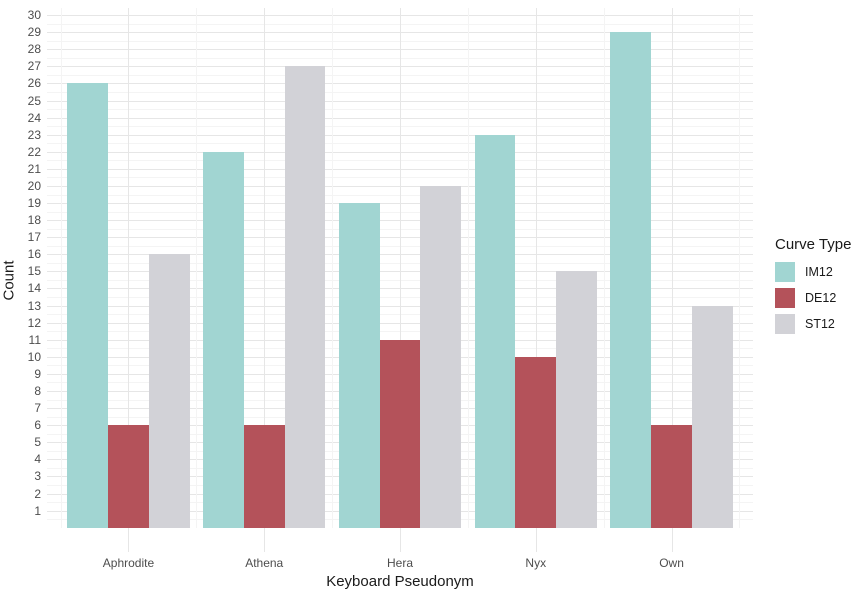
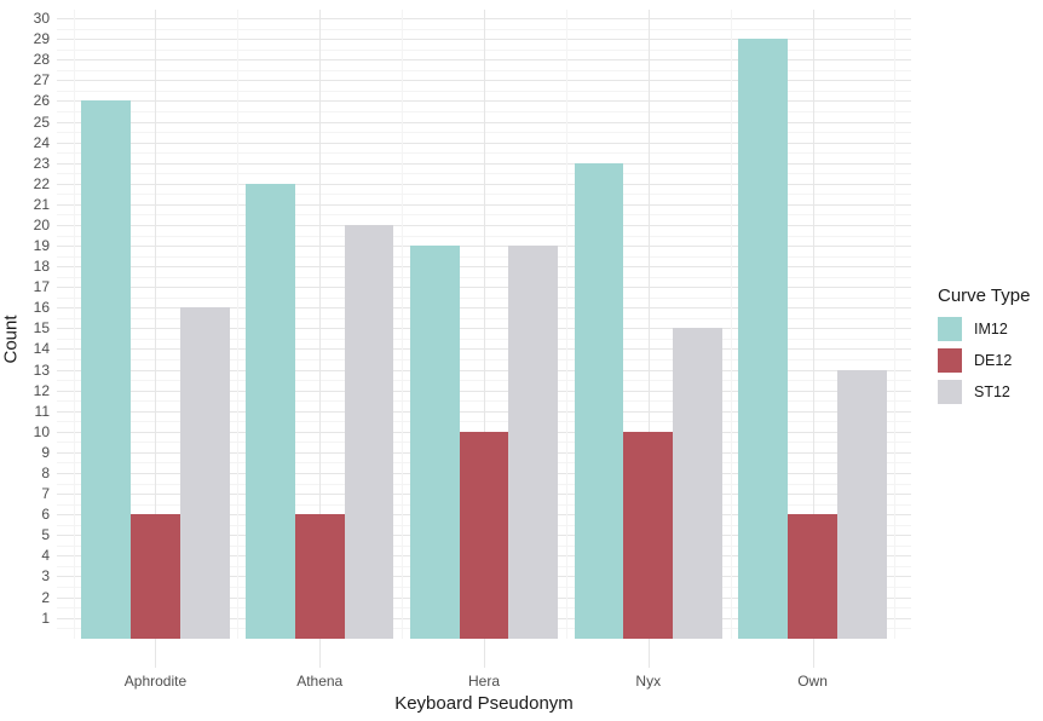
ST12/Athena: 27 -> 20
DE12/Hera: 11 -> 10
ST12/Hera: 20 -> 19
